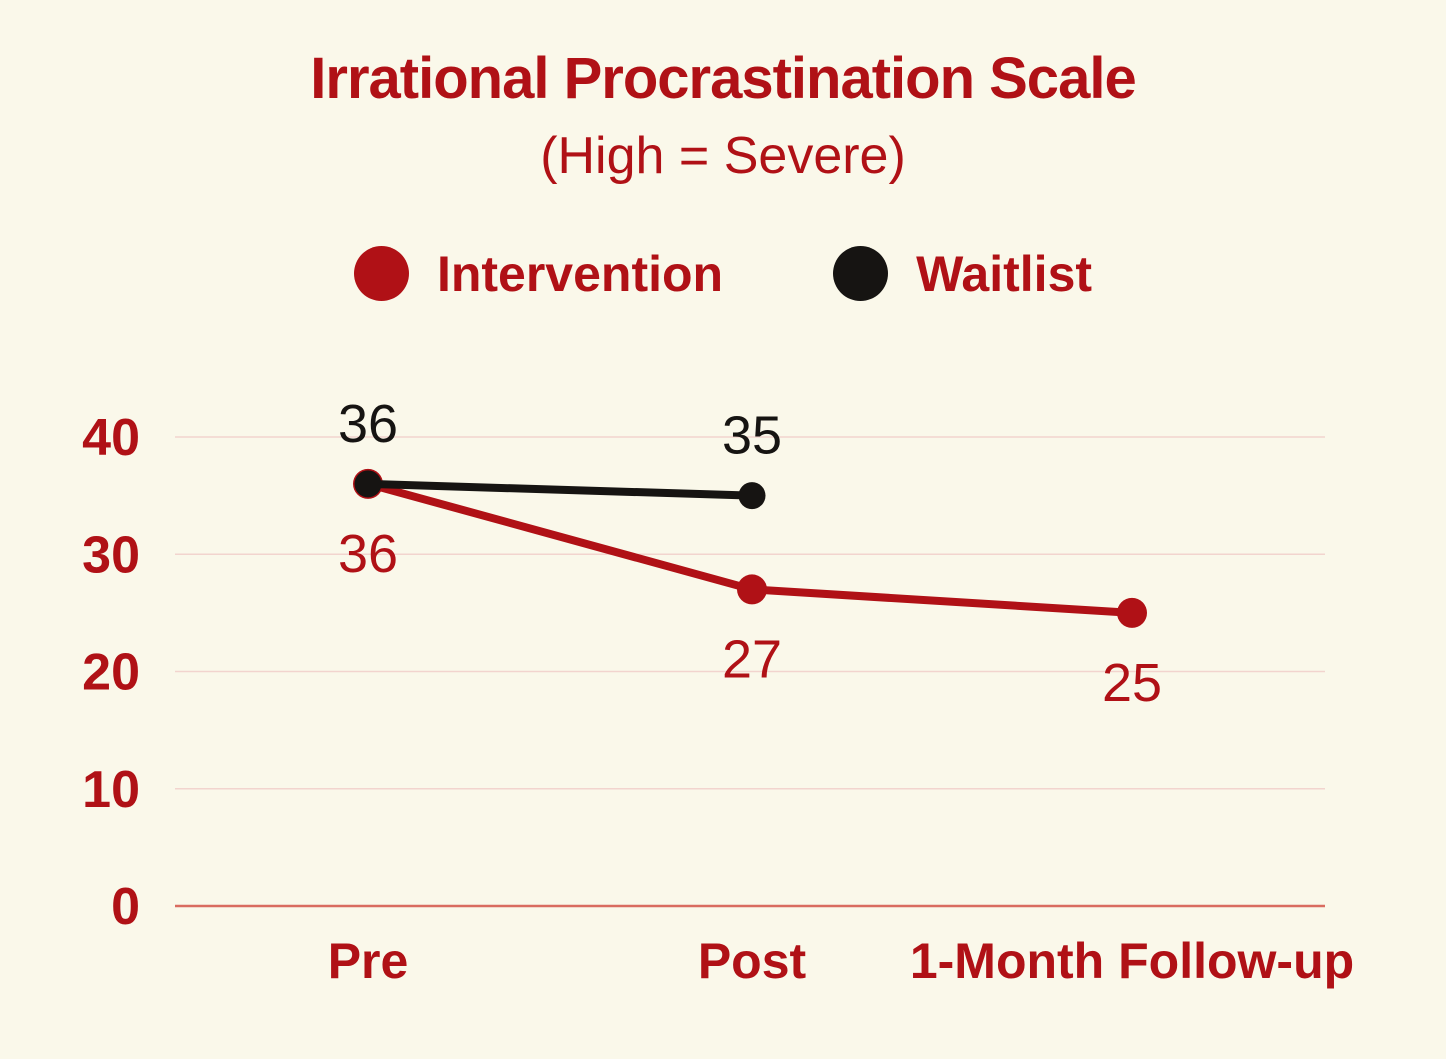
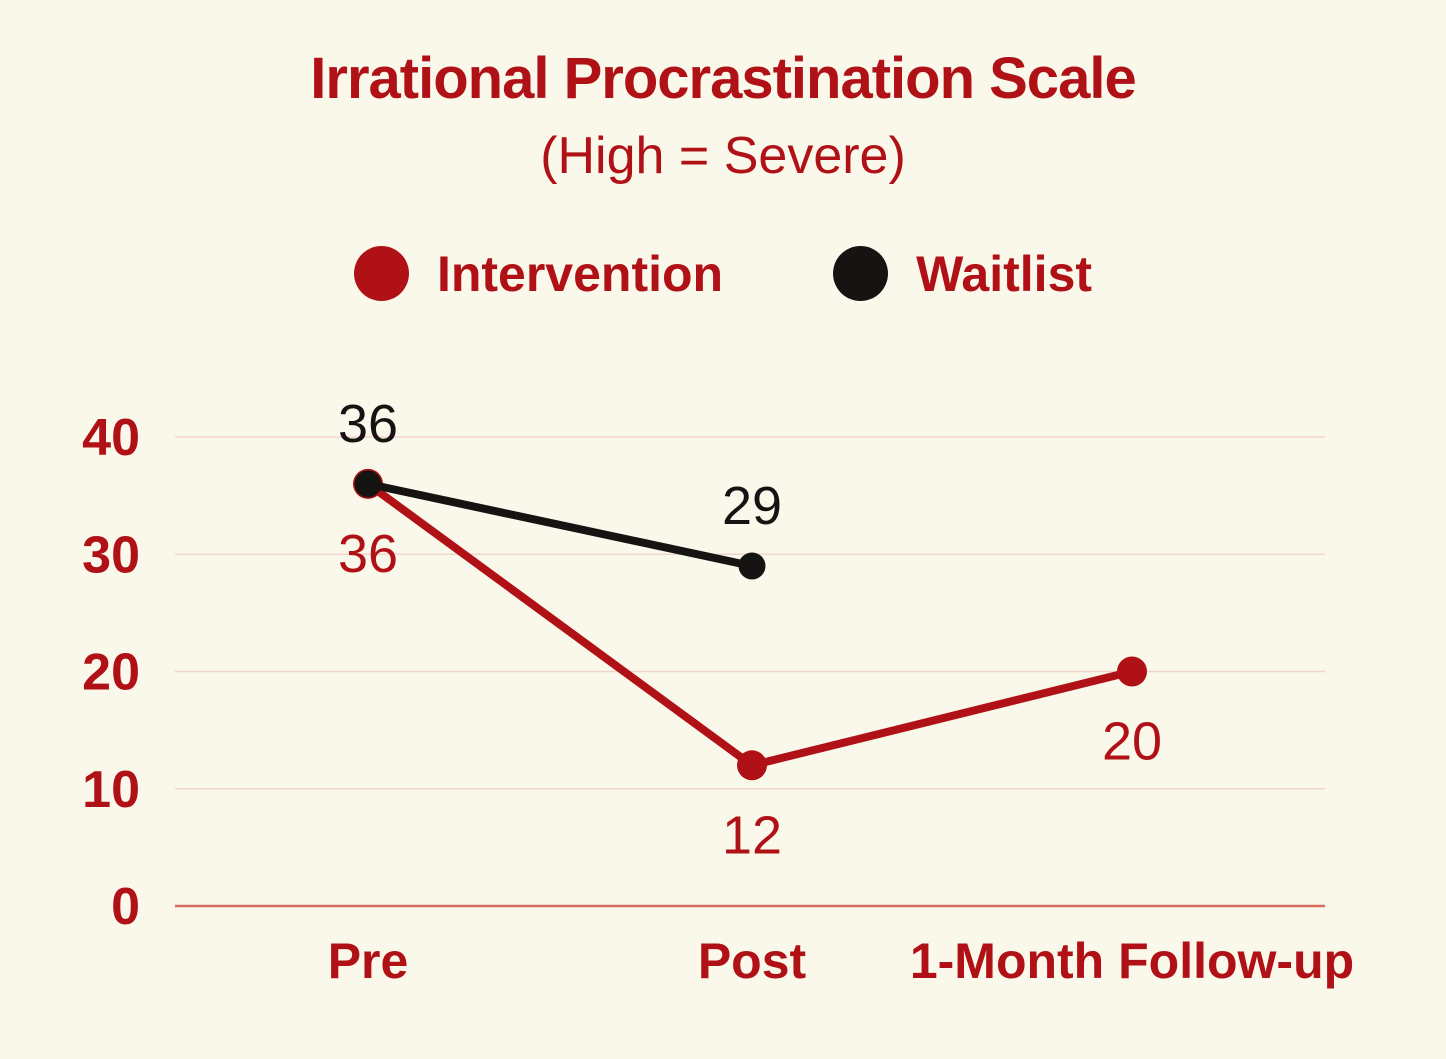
Intervention/Post: 27 -> 12
Waitlist/Post: 35 -> 29
Intervention/1-Month Follow-up: 25 -> 20
